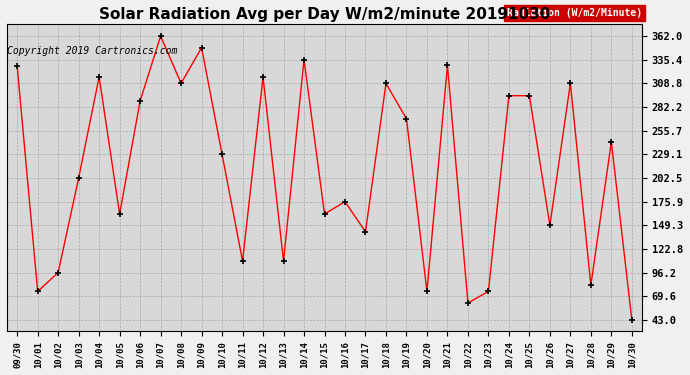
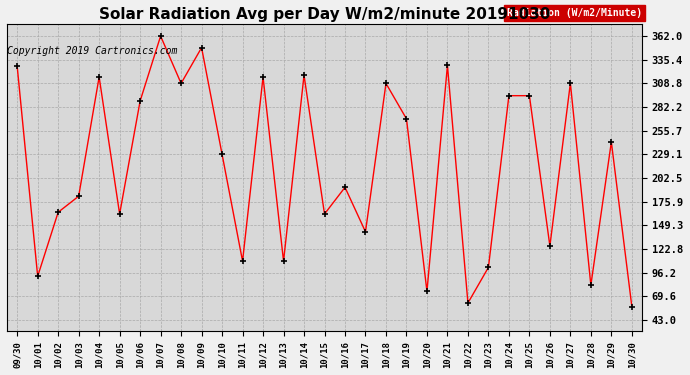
10/01: 75 -> 92
10/02: 96 -> 164
10/03: 202 -> 182
10/14: 335 -> 318
10/16: 176 -> 192
10/23: 75 -> 102
10/26: 149 -> 126
10/30: 43 -> 58
